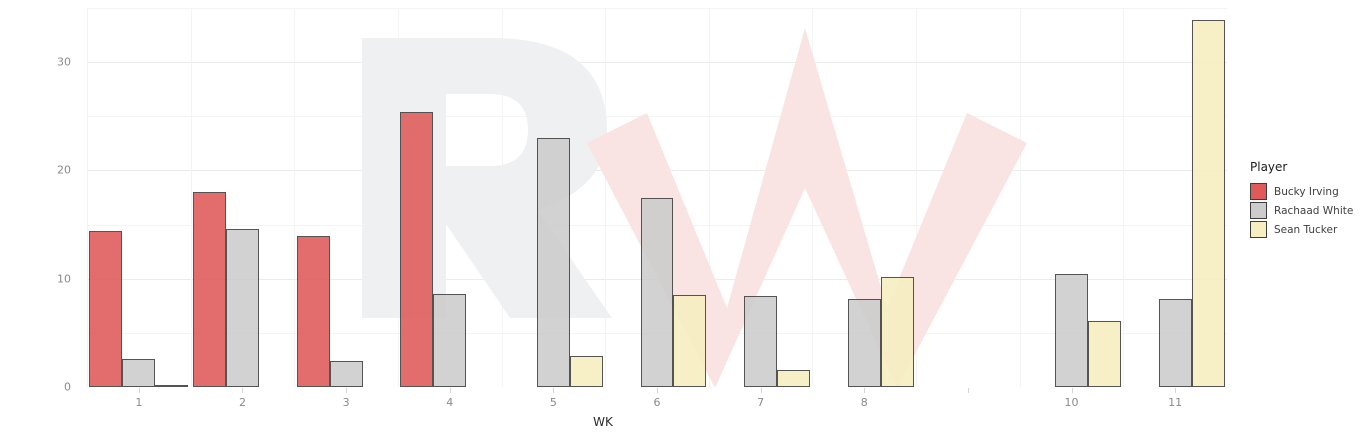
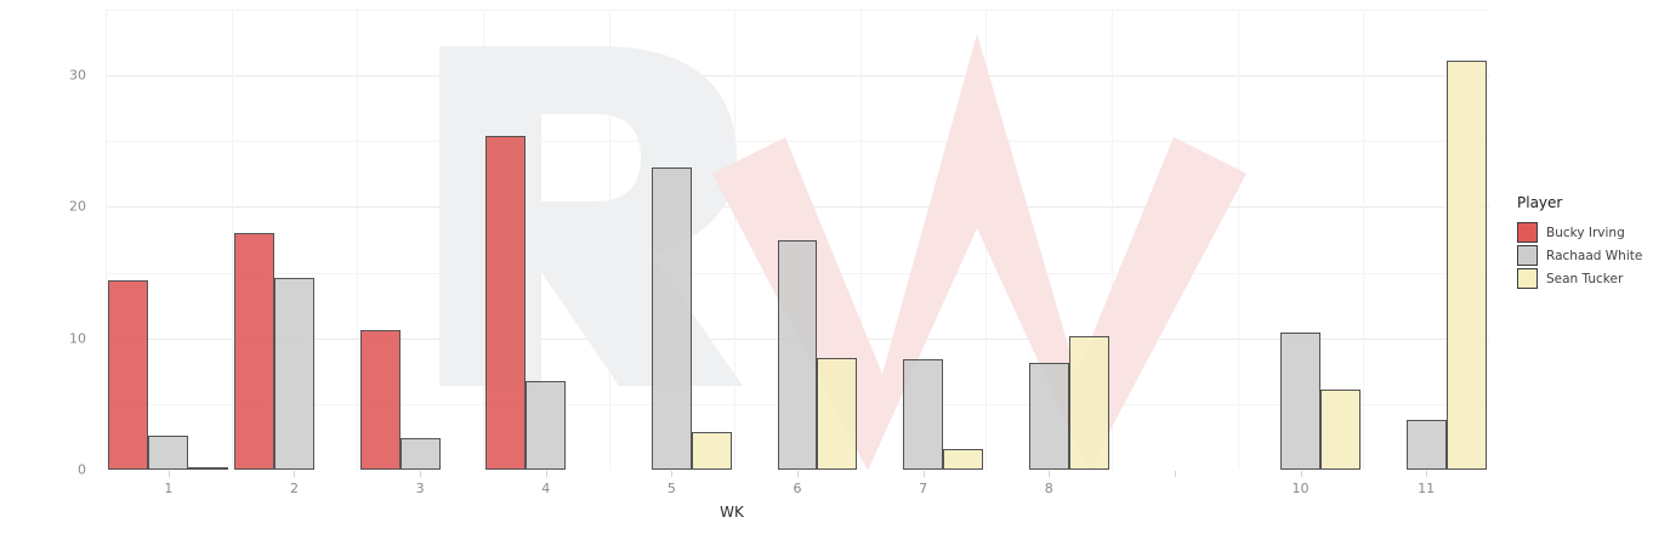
Bucky Irving/3: 13.9 -> 10.6
Rachaad White/4: 8.6 -> 6.7
Rachaad White/11: 8.1 -> 3.8
Sean Tucker/11: 33.9 -> 31.1
